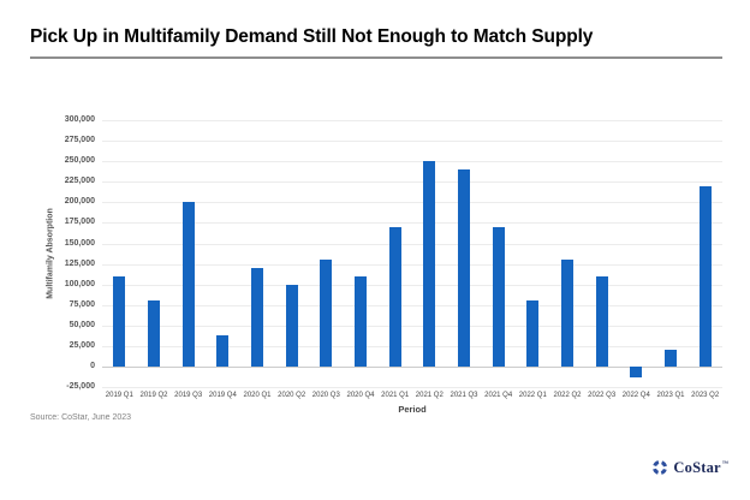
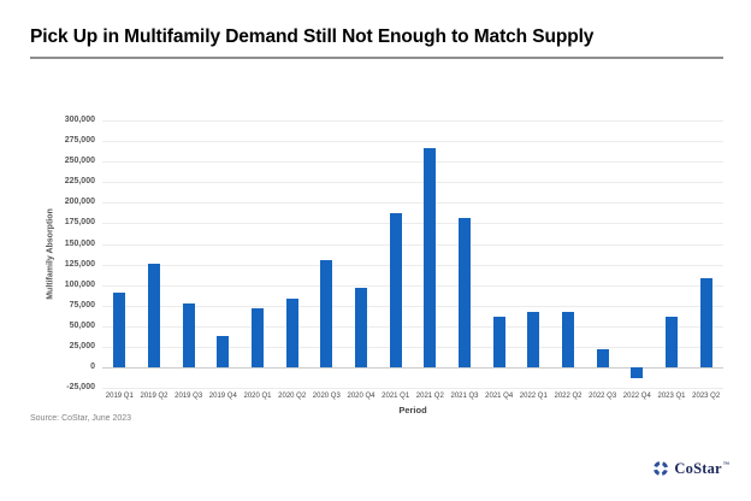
2019 Q1: 110000 -> 90000
2019 Q2: 80000 -> 130000
2019 Q3: 200000 -> 80000
2020 Q1: 120000 -> 70000
2020 Q2: 100000 -> 80000
2020 Q4: 110000 -> 100000
2021 Q1: 170000 -> 190000
2021 Q2: 250000 -> 270000
2021 Q3: 240000 -> 180000
2021 Q4: 170000 -> 60000
2022 Q1: 80000 -> 70000
2022 Q2: 130000 -> 70000
2022 Q3: 110000 -> 20000
2023 Q1: 20000 -> 60000
2023 Q2: 220000 -> 110000
